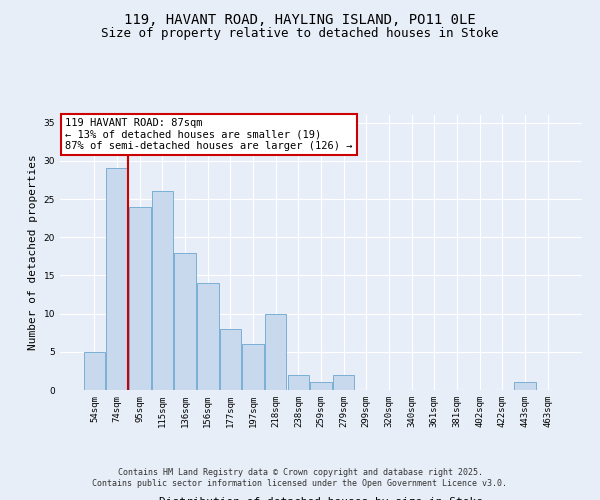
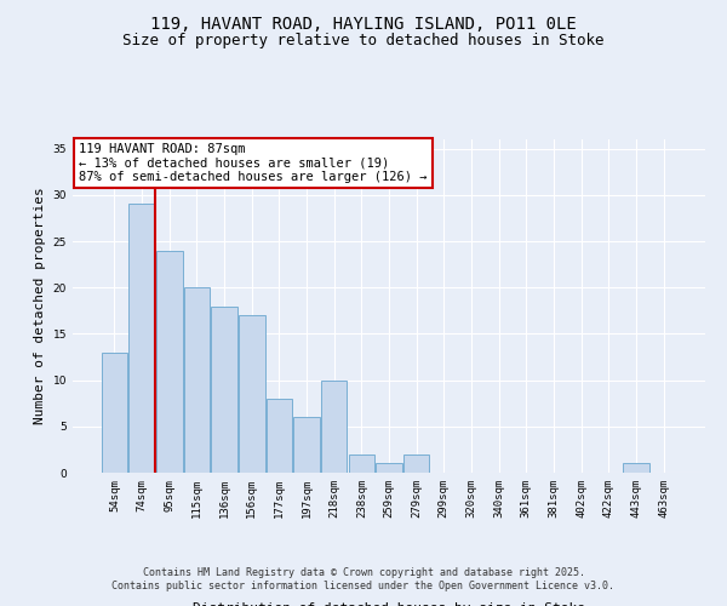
54sqm: 5 -> 13
115sqm: 26 -> 20
156sqm: 14 -> 17
